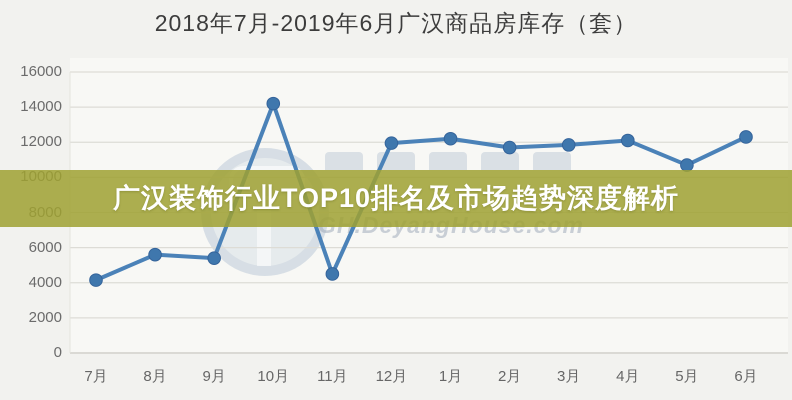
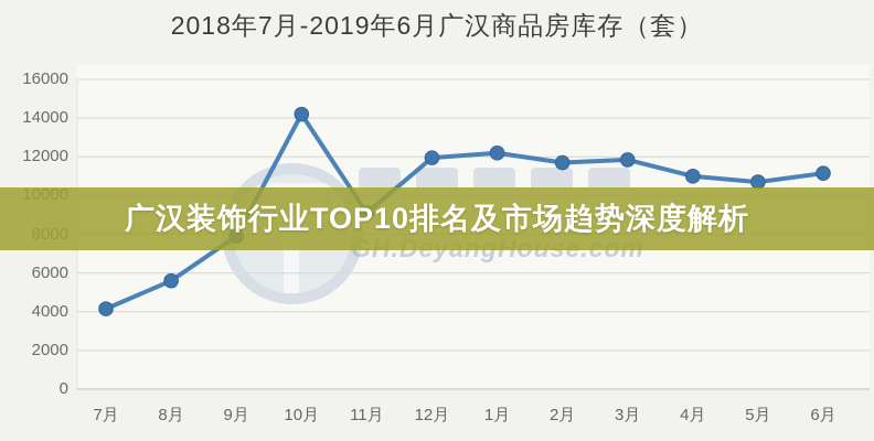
9月: 5400 -> 7900
11月: 4500 -> 9100
4月: 12100 -> 11000
6月: 12300 -> 11200
